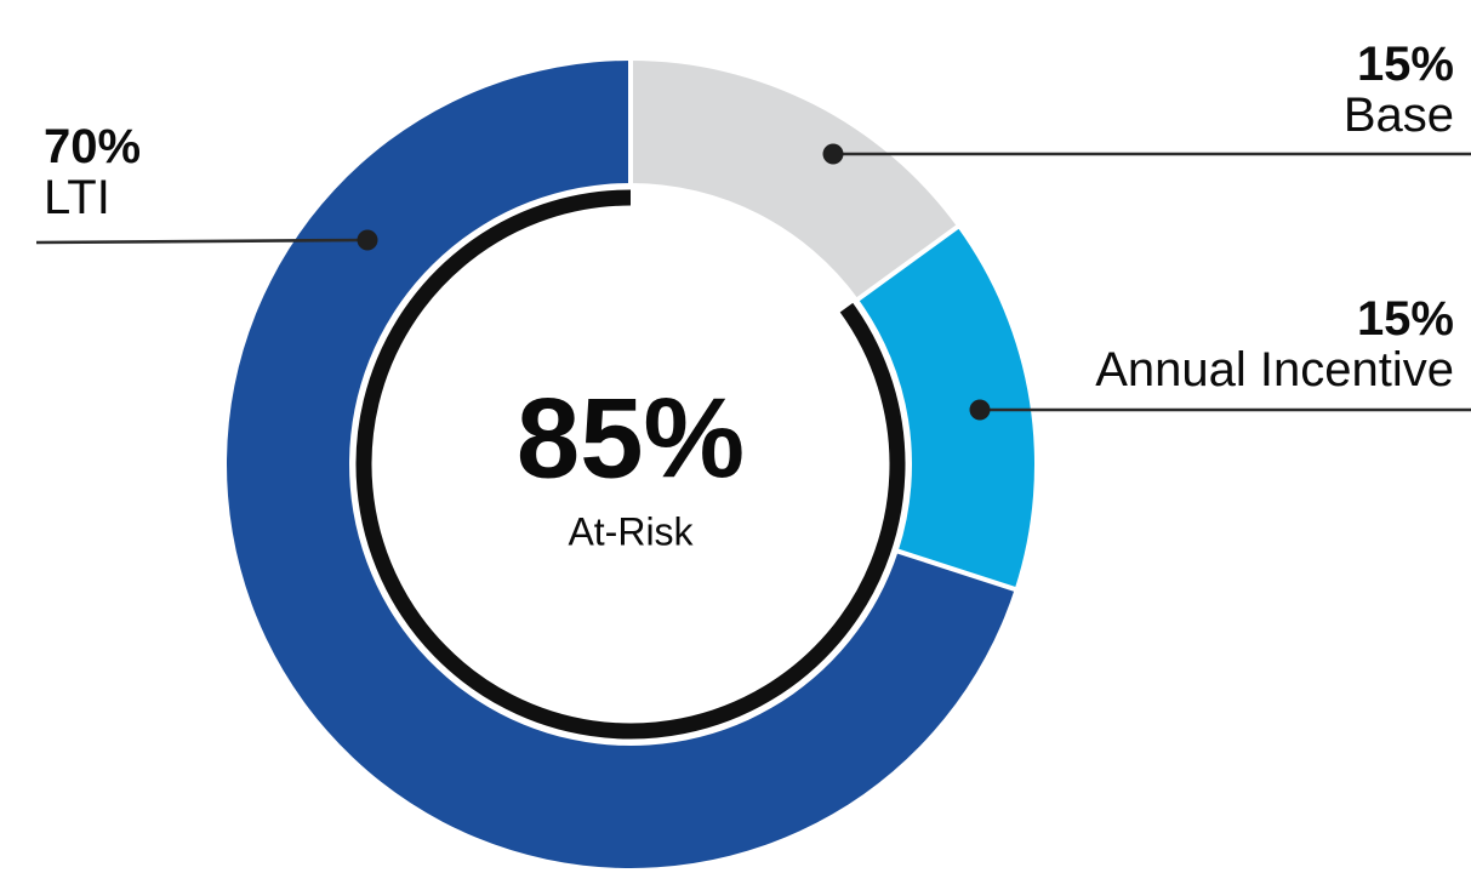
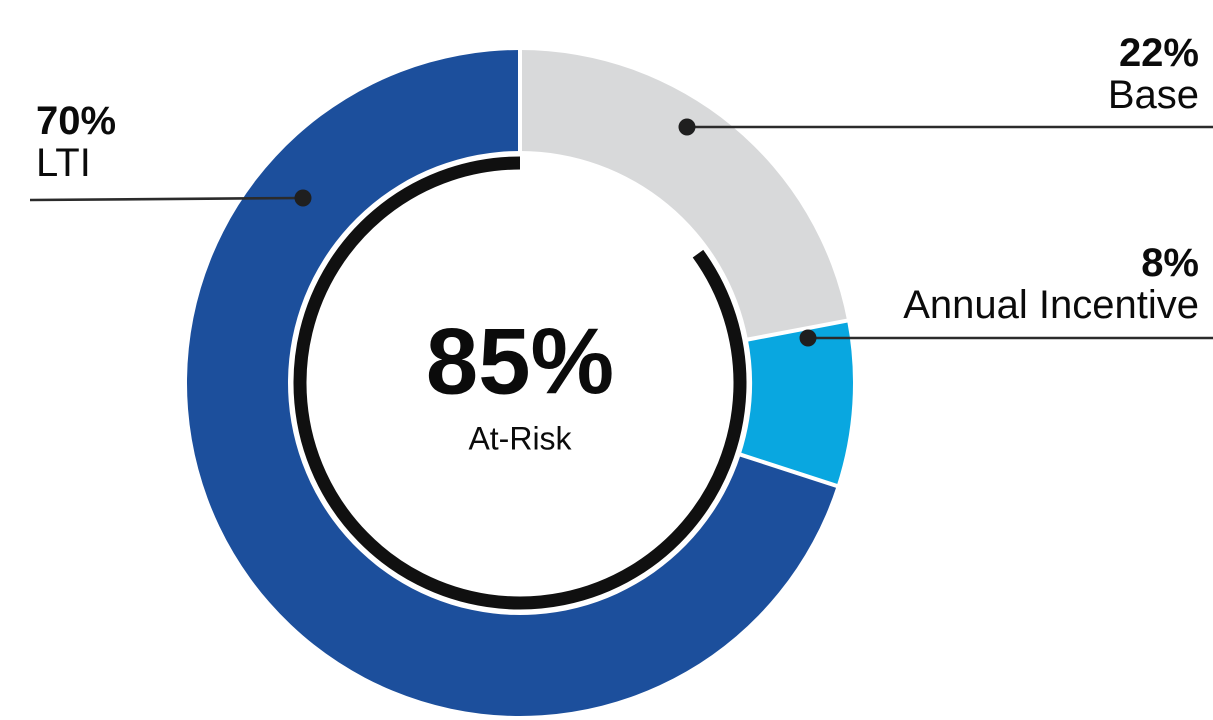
Base: 15% -> 22%
Annual Incentive: 15% -> 8%
